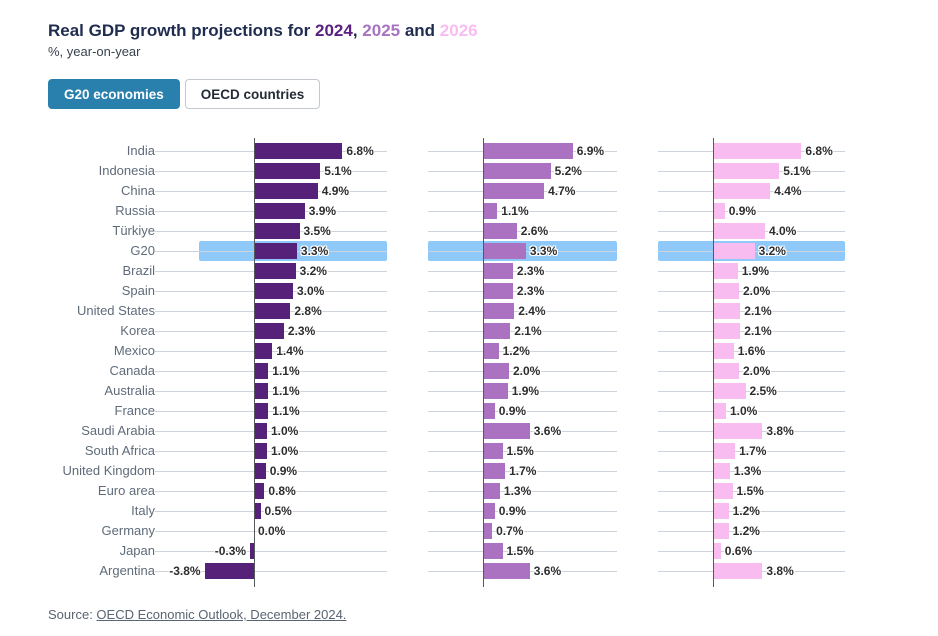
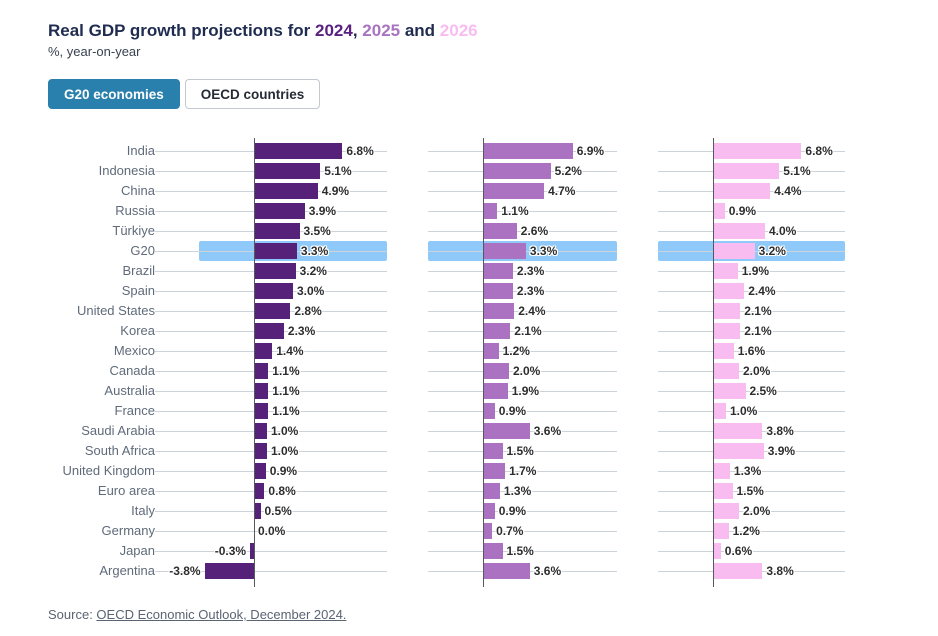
2026/Spain: 2.0% -> 2.4%
2026/South Africa: 1.7% -> 3.9%
2026/Italy: 1.2% -> 2.0%
